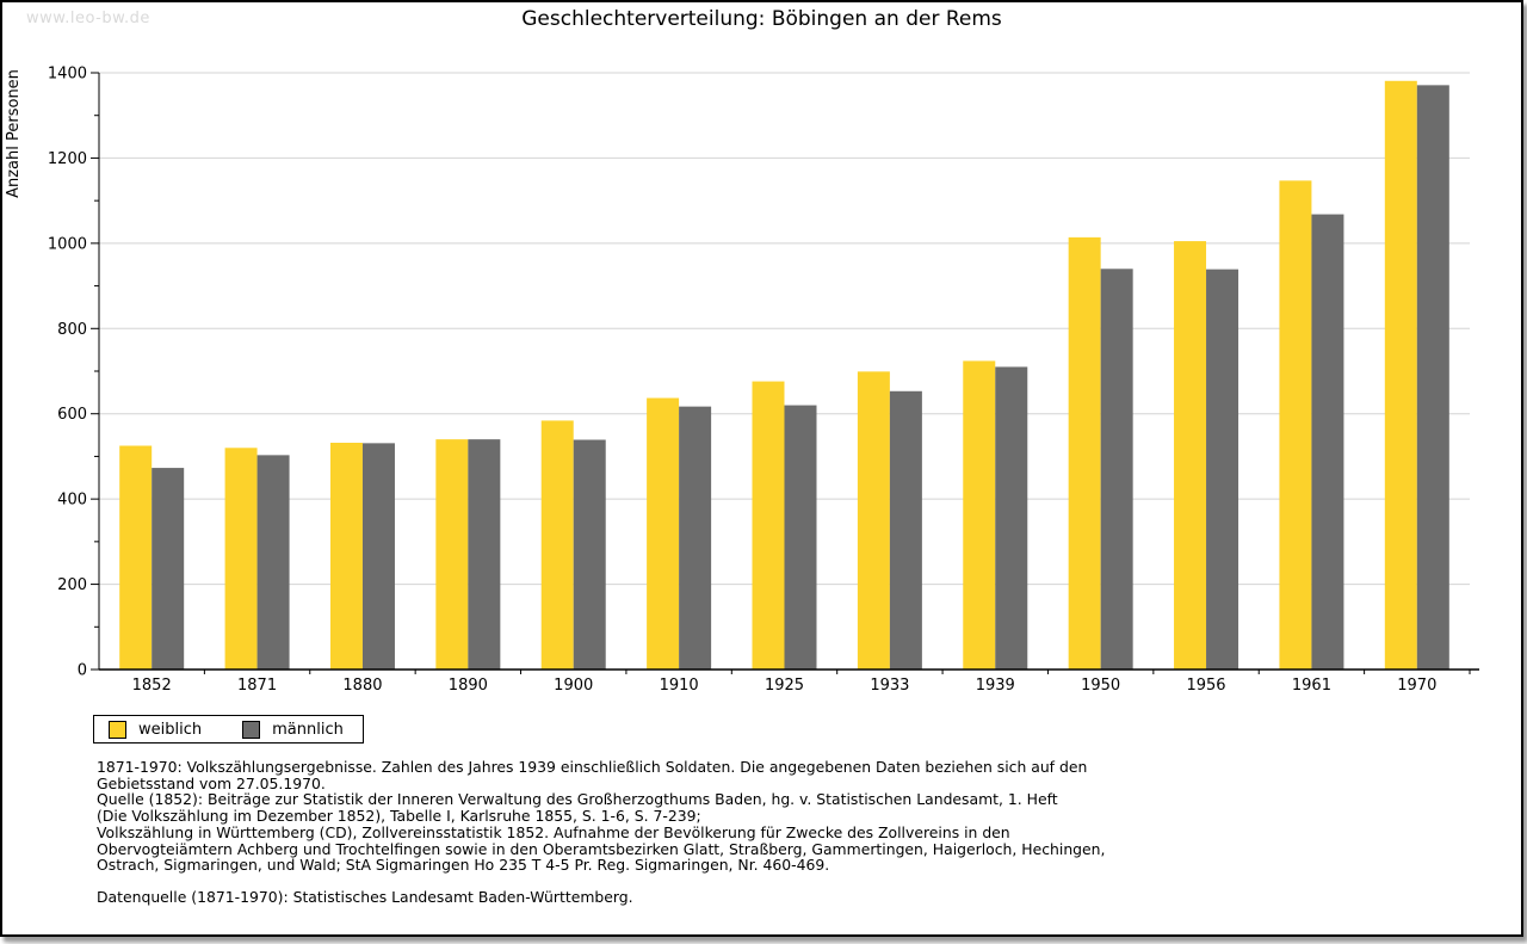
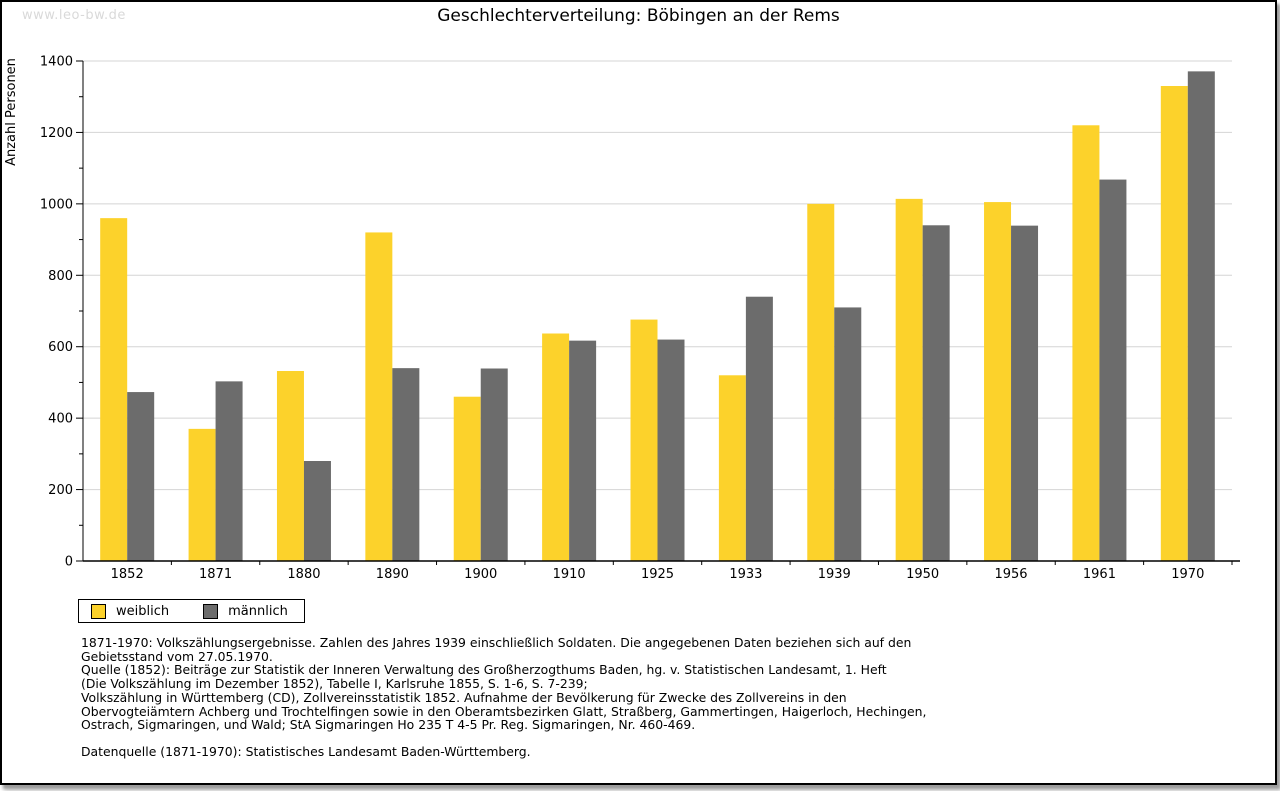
weiblich/1852: 520 -> 960
weiblich/1871: 520 -> 370
männlich/1880: 530 -> 280
weiblich/1890: 540 -> 920
weiblich/1900: 580 -> 460
weiblich/1933: 700 -> 520
männlich/1933: 650 -> 740
weiblich/1939: 720 -> 1000
weiblich/1961: 1150 -> 1220
weiblich/1970: 1380 -> 1330
